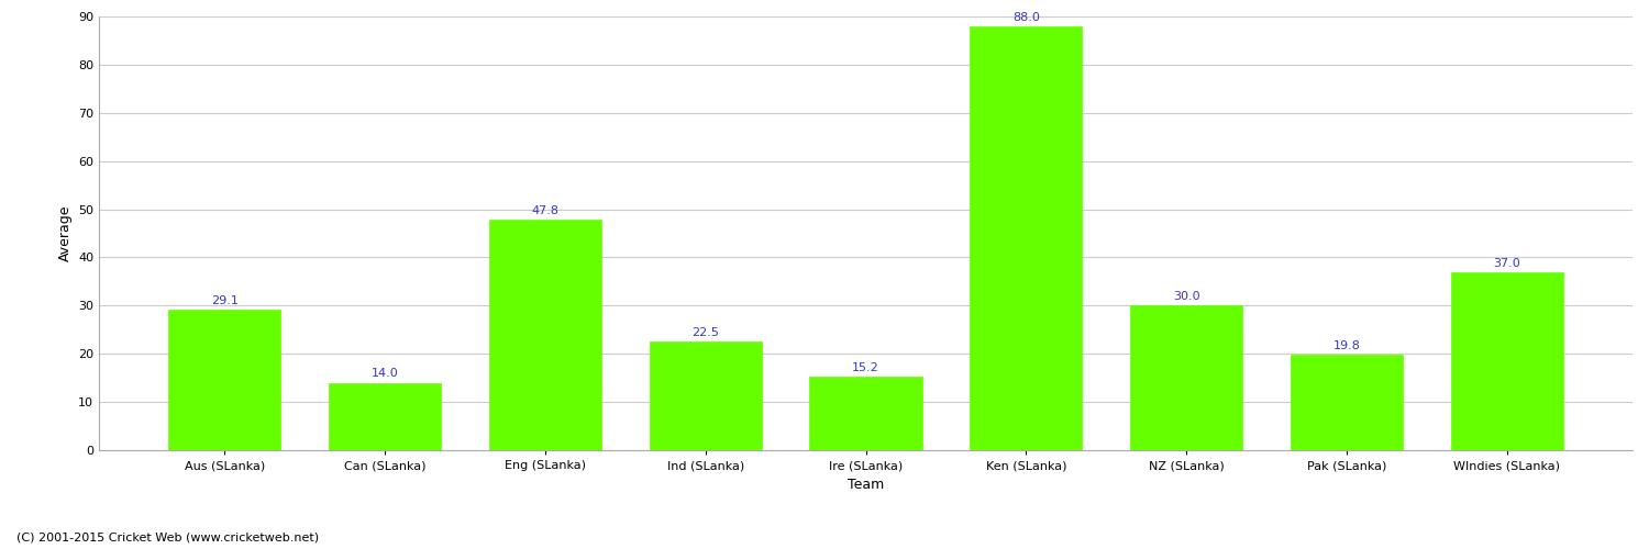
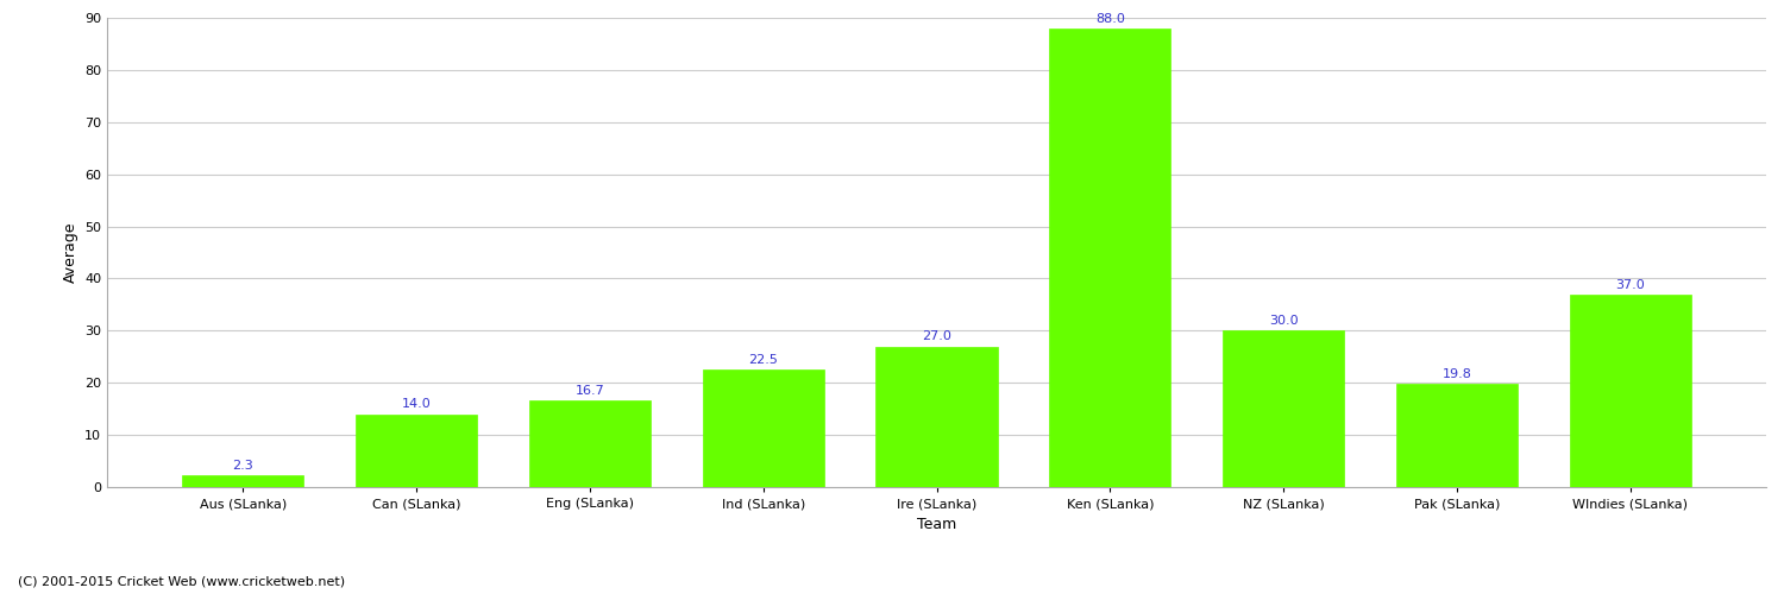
Aus (SLanka): 29.1 -> 2.3
Eng (SLanka): 47.8 -> 16.7
Ire (SLanka): 15.2 -> 27.0
